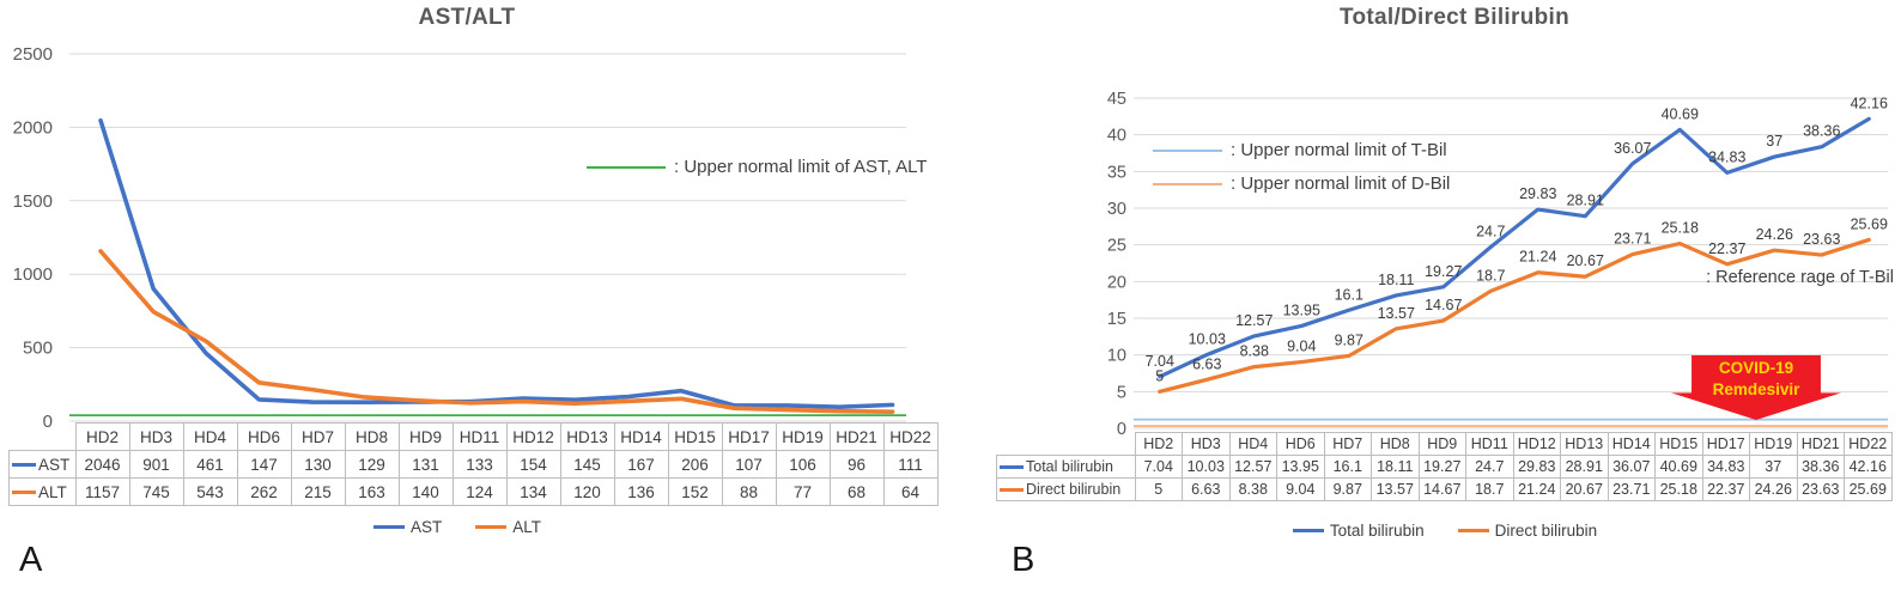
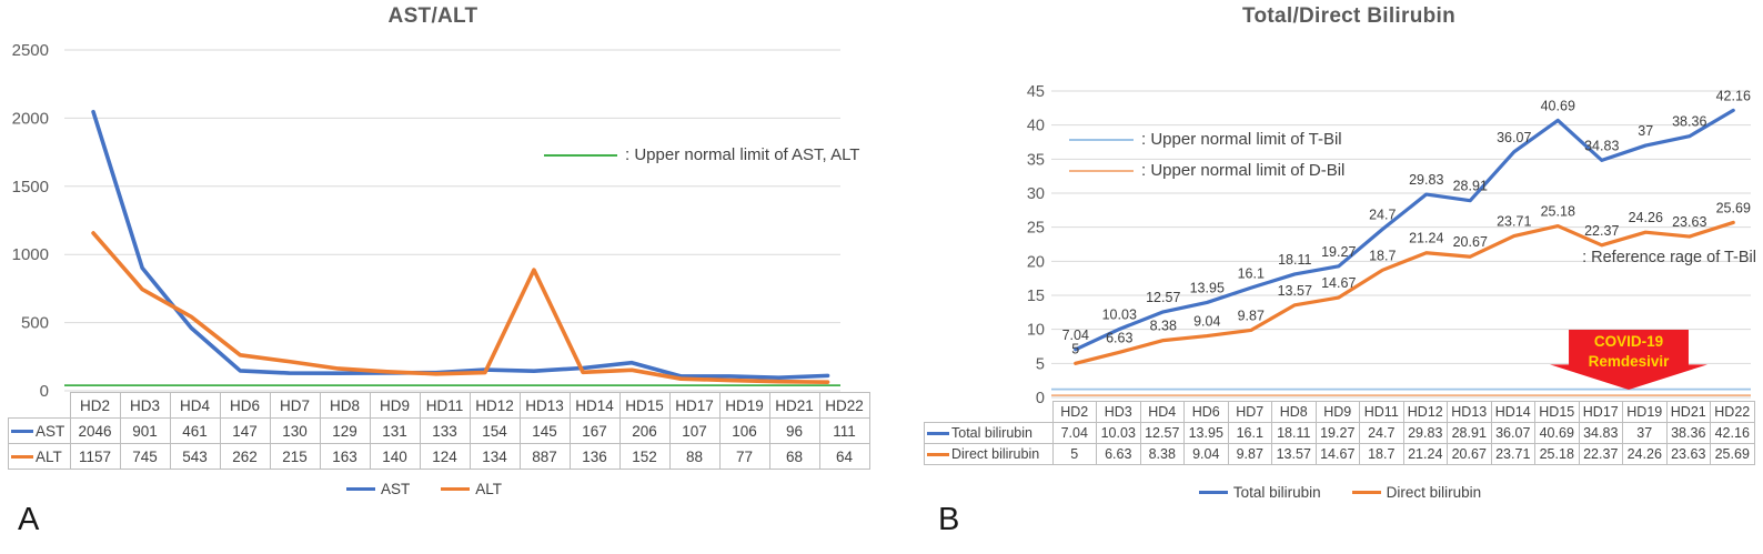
AST/ALT/ALT/HD13: 120 -> 887
